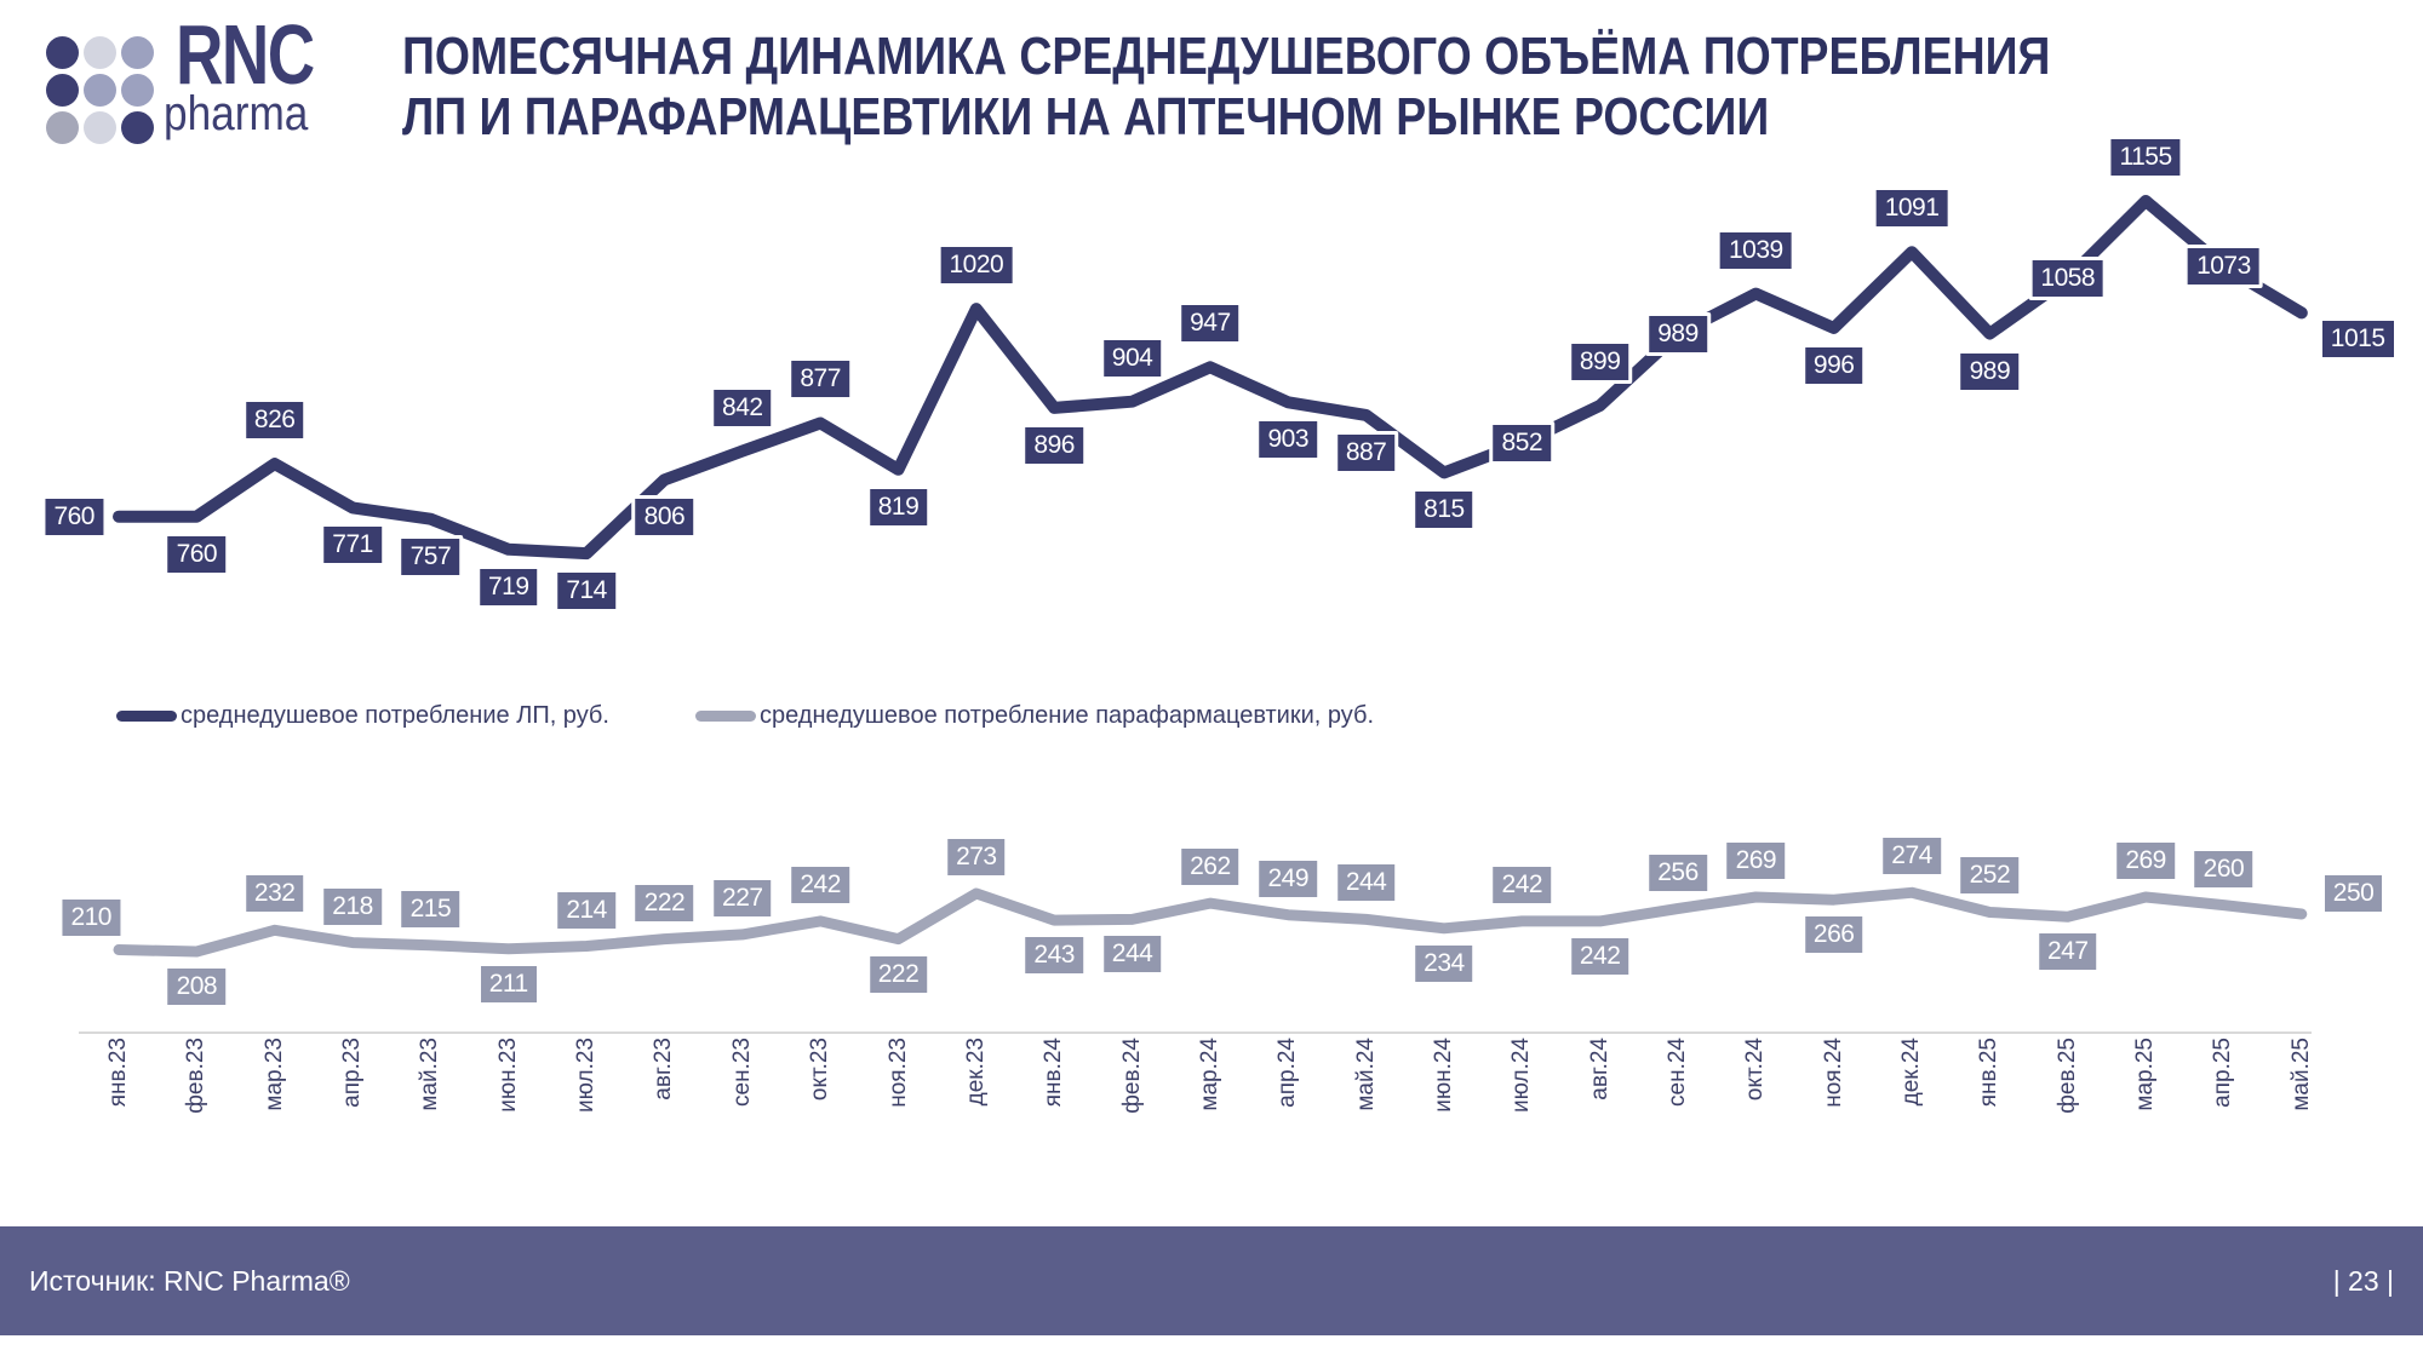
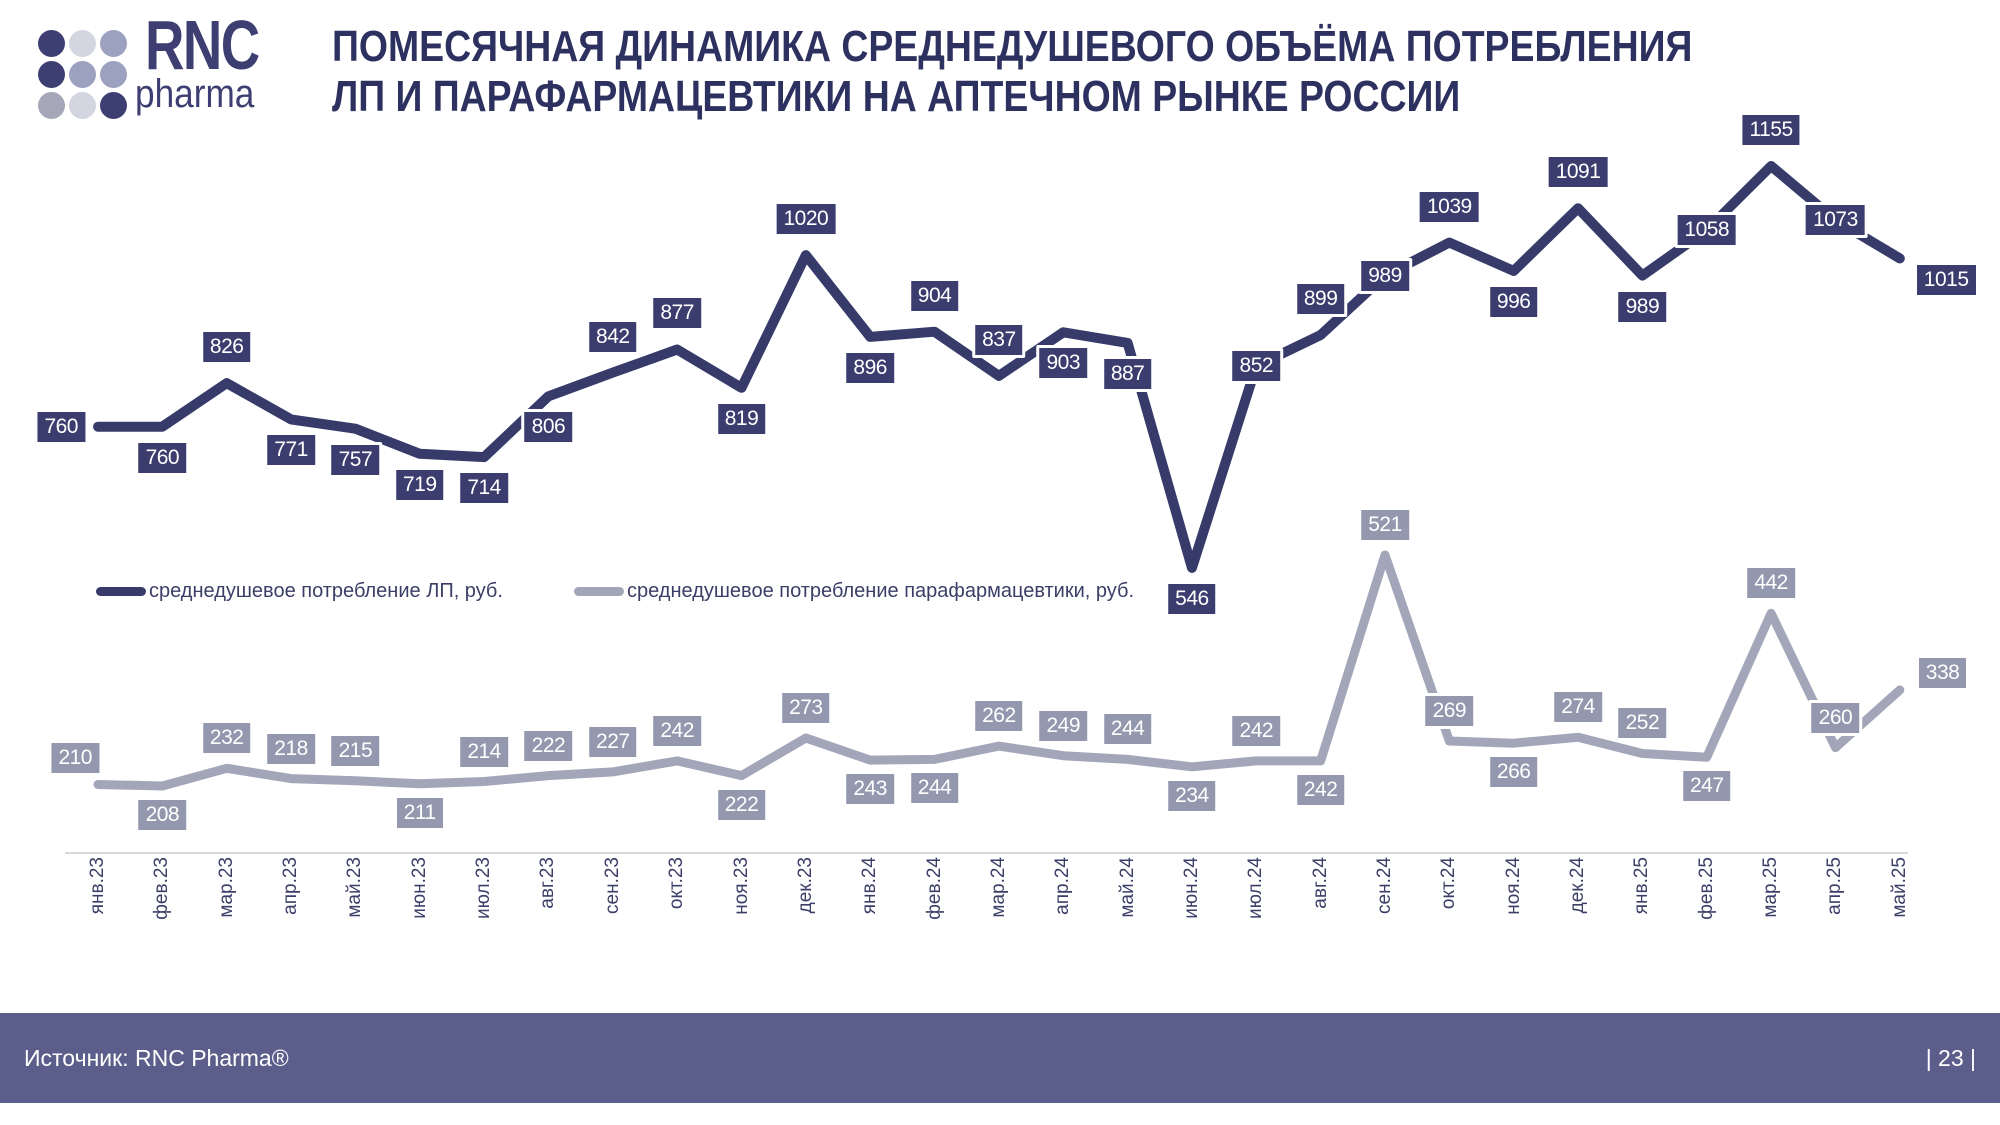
среднедушевое потребление ЛП, руб./мар.24: 947 -> 837
среднедушевое потребление ЛП, руб./июн.24: 815 -> 546
среднедушевое потребление парафармацевтики, руб./сен.24: 256 -> 521
среднедушевое потребление парафармацевтики, руб./мар.25: 269 -> 442
среднедушевое потребление парафармацевтики, руб./май.25: 250 -> 338
